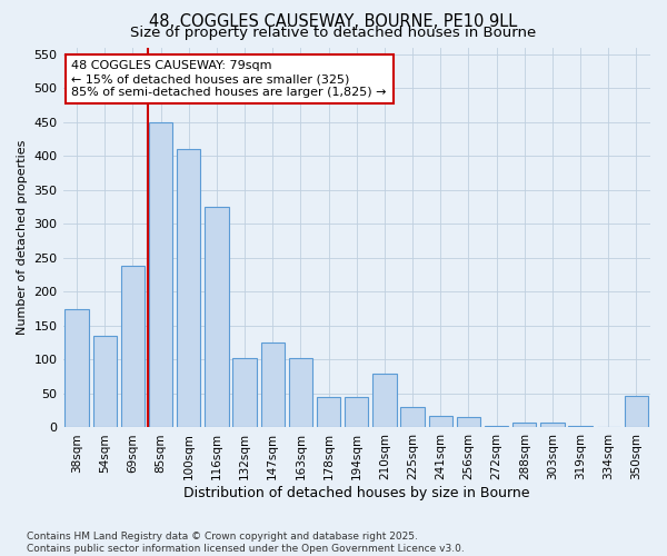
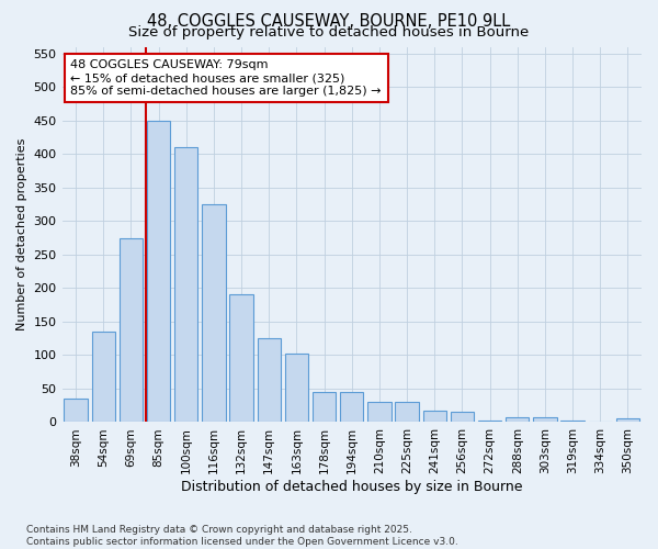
38sqm: 174 -> 35
69sqm: 238 -> 275
132sqm: 102 -> 190
210sqm: 80 -> 30
350sqm: 46 -> 5
